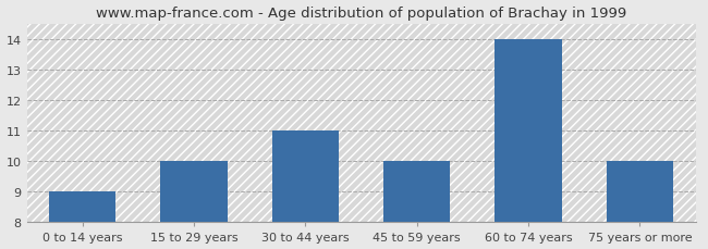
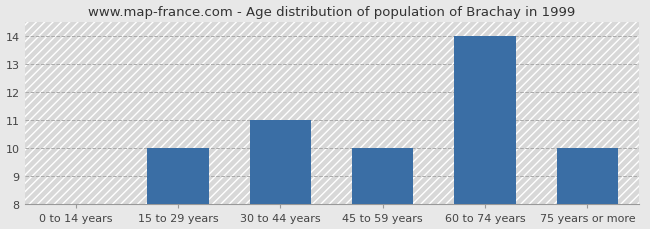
0 to 14 years: 9 -> 8
